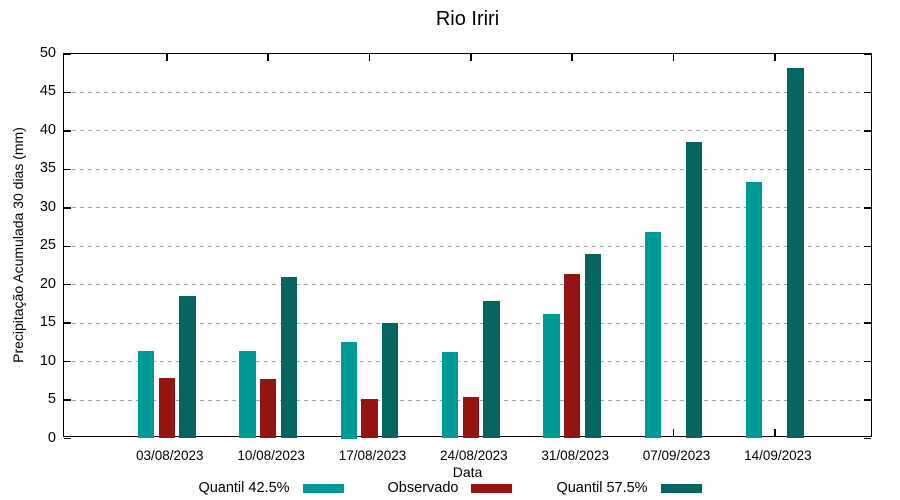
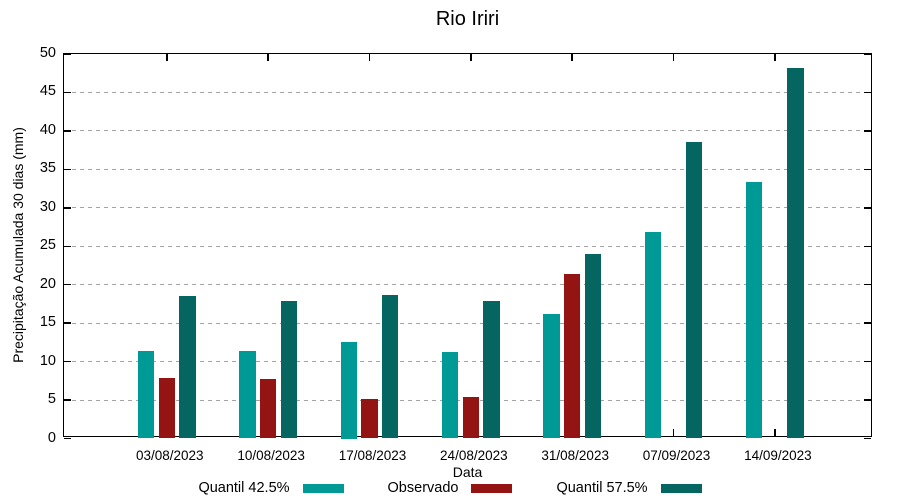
Quantil 57.5%/10/08/2023: 21 -> 18
Quantil 57.5%/17/08/2023: 15 -> 19
